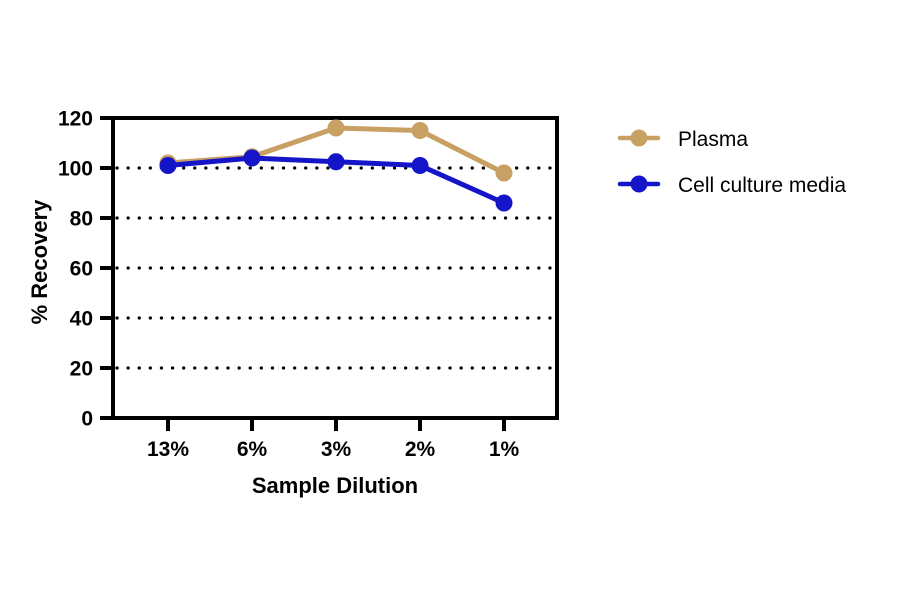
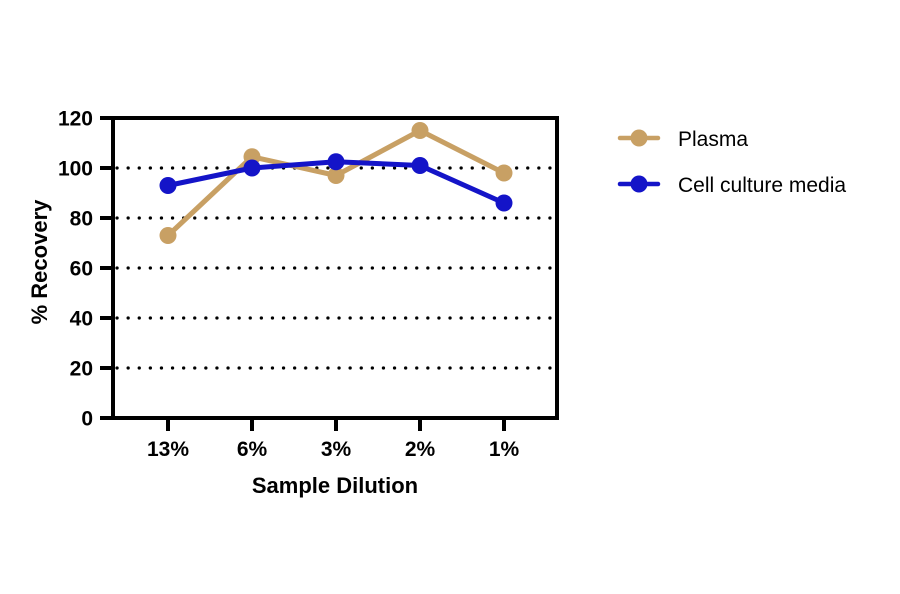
Plasma/13%: 102 -> 73
Cell culture media/13%: 101 -> 93
Cell culture media/6%: 104 -> 100
Plasma/3%: 116 -> 97
